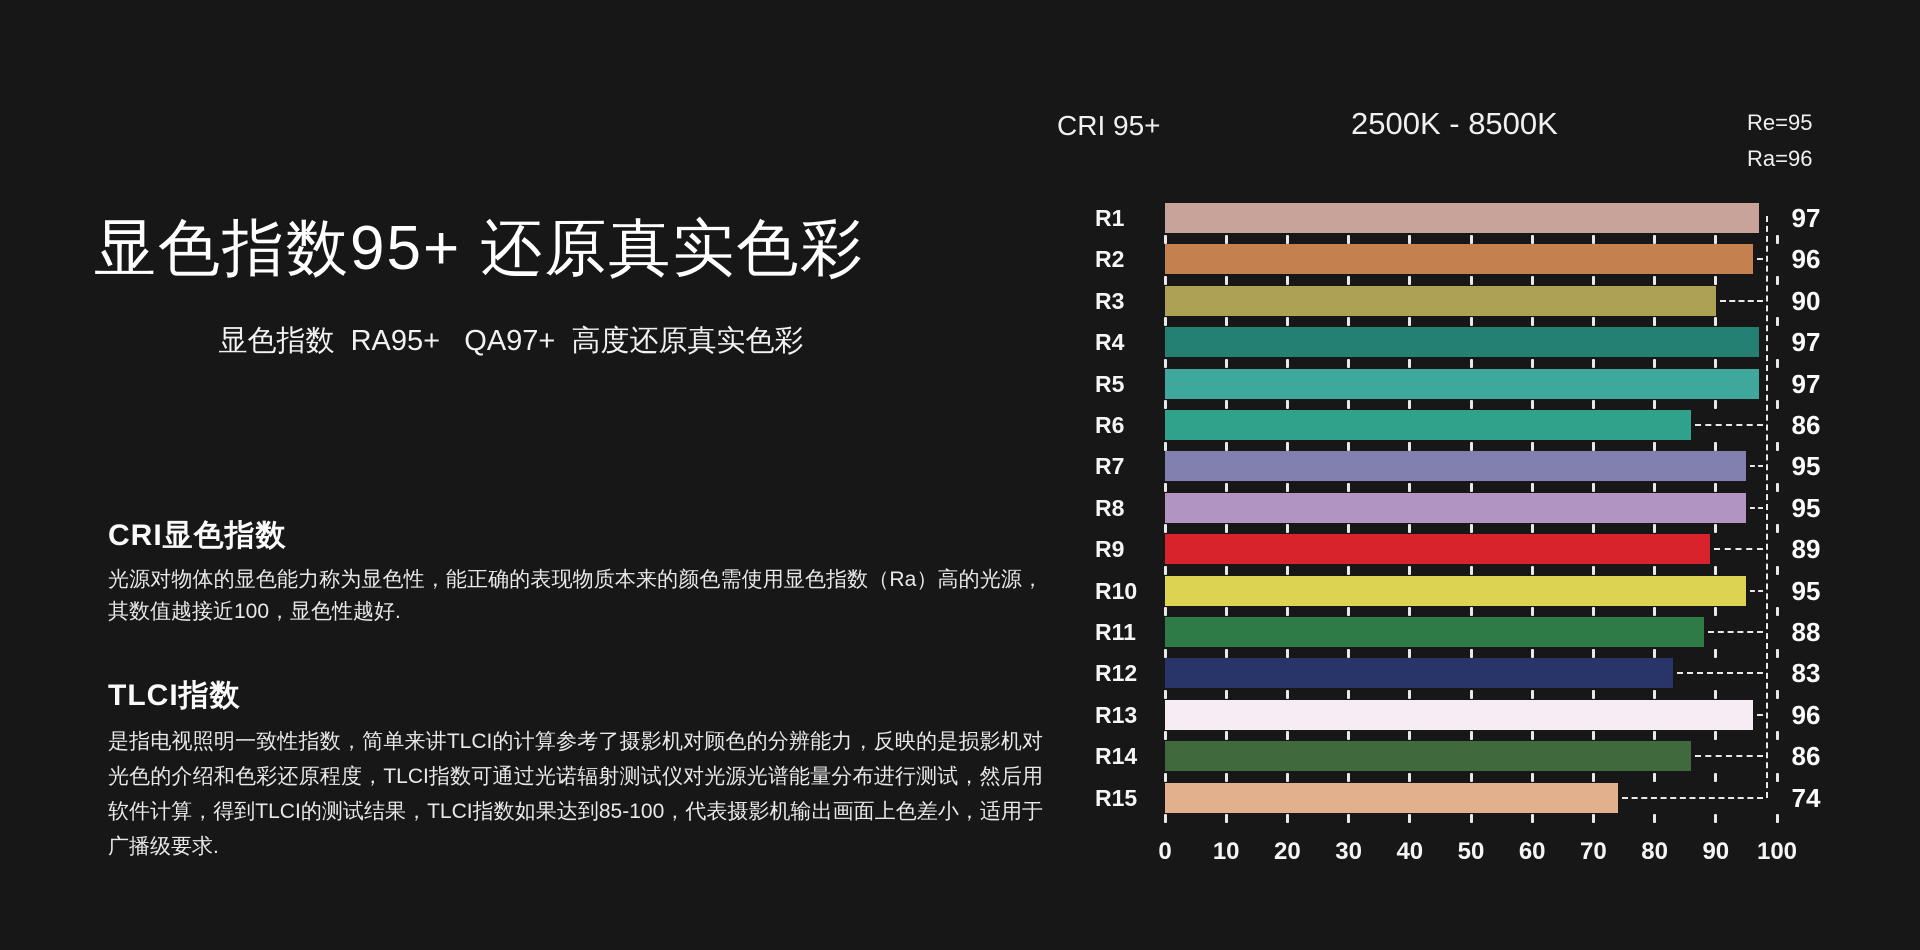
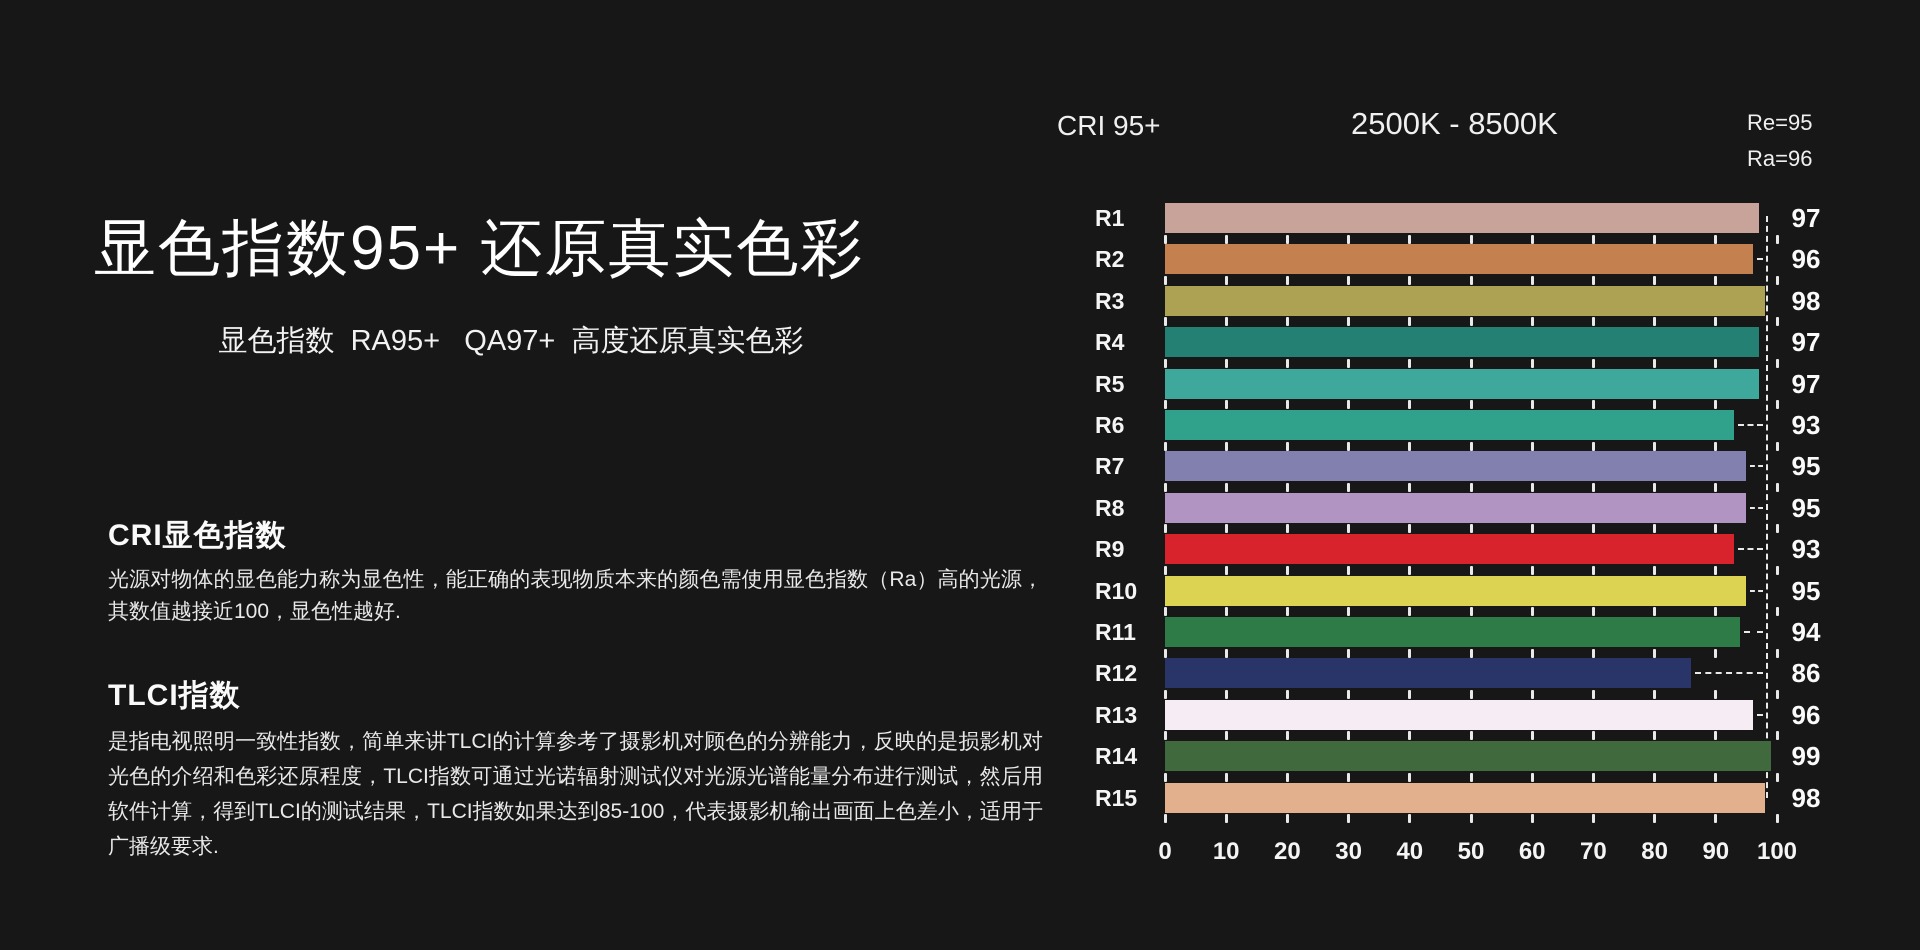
R3: 90 -> 98
R6: 86 -> 93
R9: 89 -> 93
R11: 88 -> 94
R12: 83 -> 86
R14: 86 -> 99
R15: 74 -> 98
